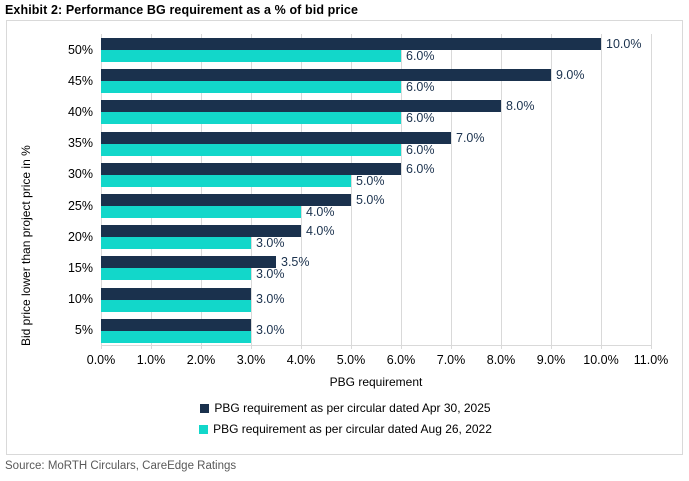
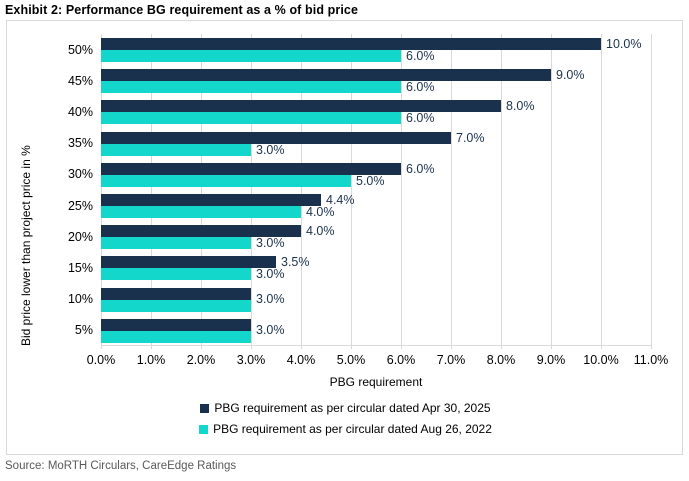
PBG requirement as per circular dated Aug 26, 2022/35%: 6.0% -> 3.0%
PBG requirement as per circular dated Apr 30, 2025/25%: 5.0% -> 4.4%
